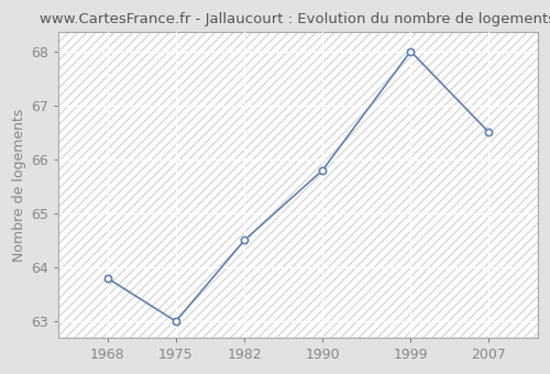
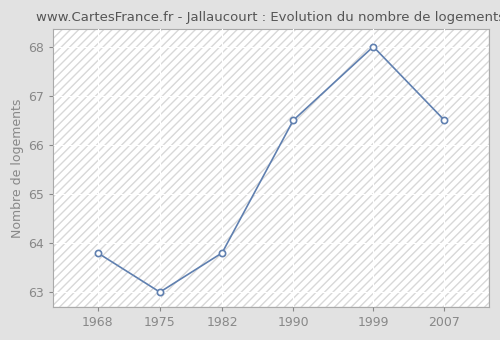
1982: 64.5 -> 63.8
1990: 65.8 -> 66.5
